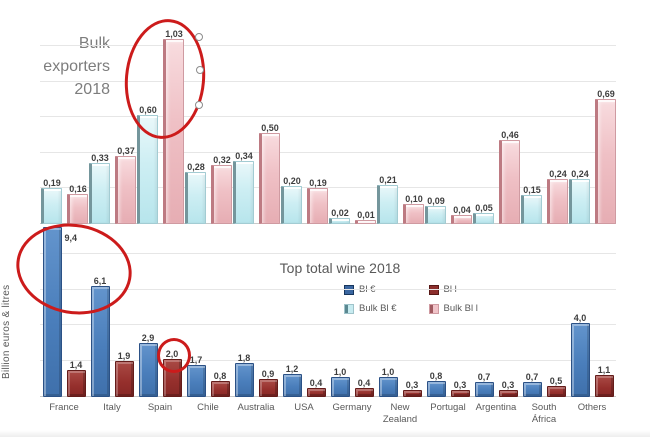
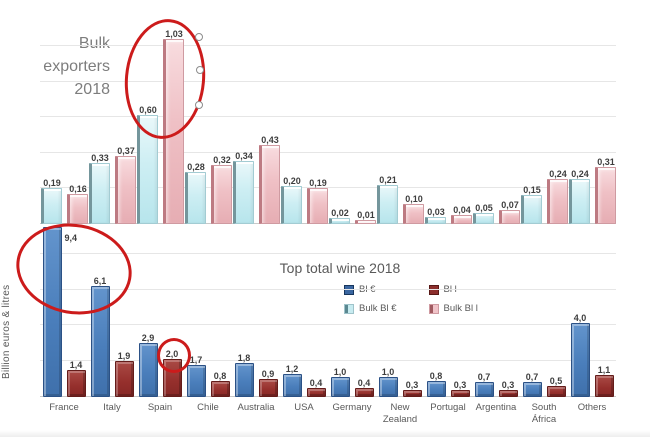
Bulk exporters 2018/Bulk Bl l/Australia: 0,50 -> 0,43
Bulk exporters 2018/Bulk Bl €/Portugal: 0,09 -> 0,03
Bulk exporters 2018/Bulk Bl l/Argentina: 0,46 -> 0,07
Bulk exporters 2018/Bulk Bl l/Others: 0,69 -> 0,31
